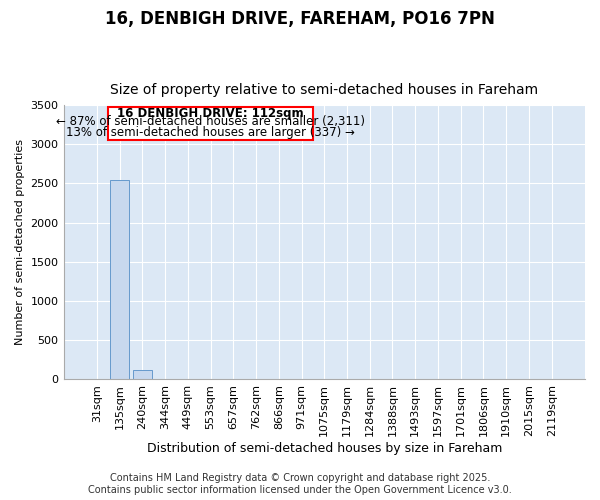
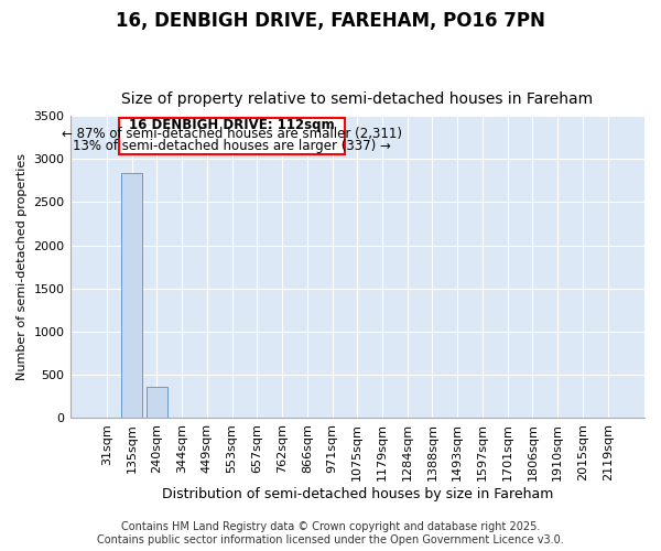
135sqm: 2550 -> 2840
240sqm: 120 -> 360
